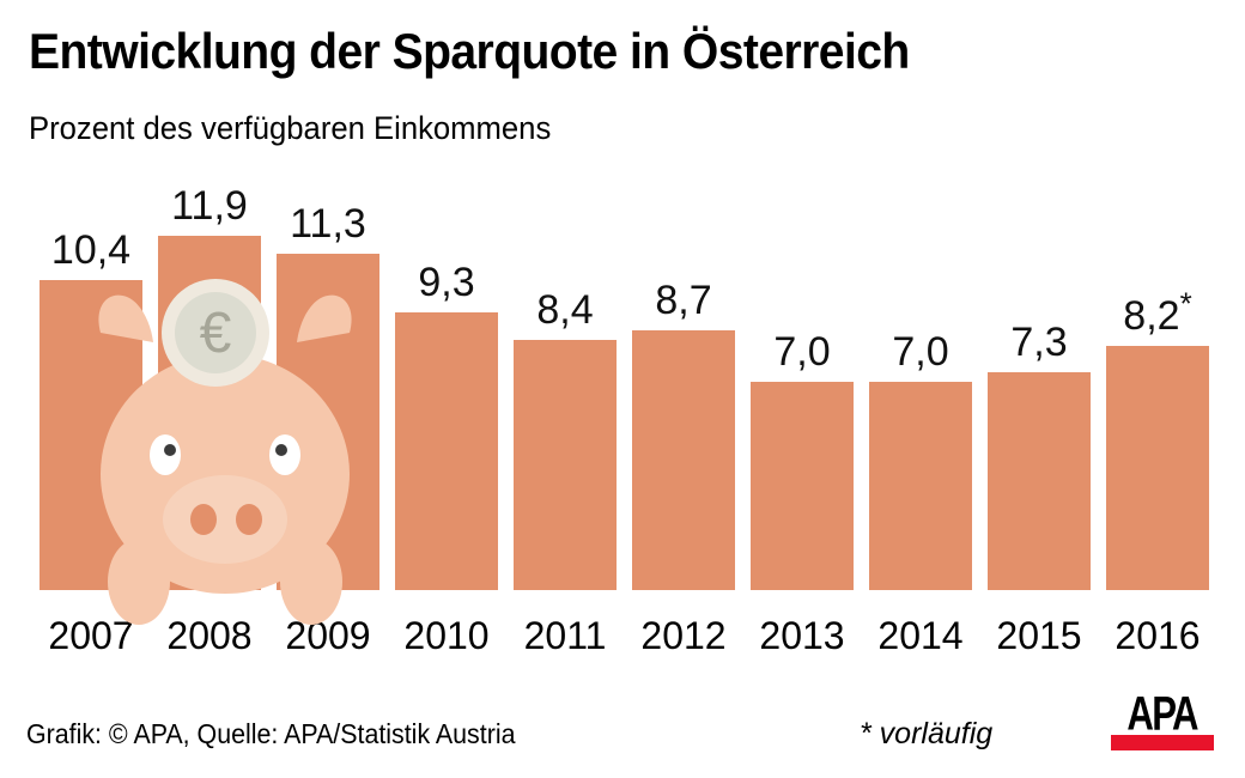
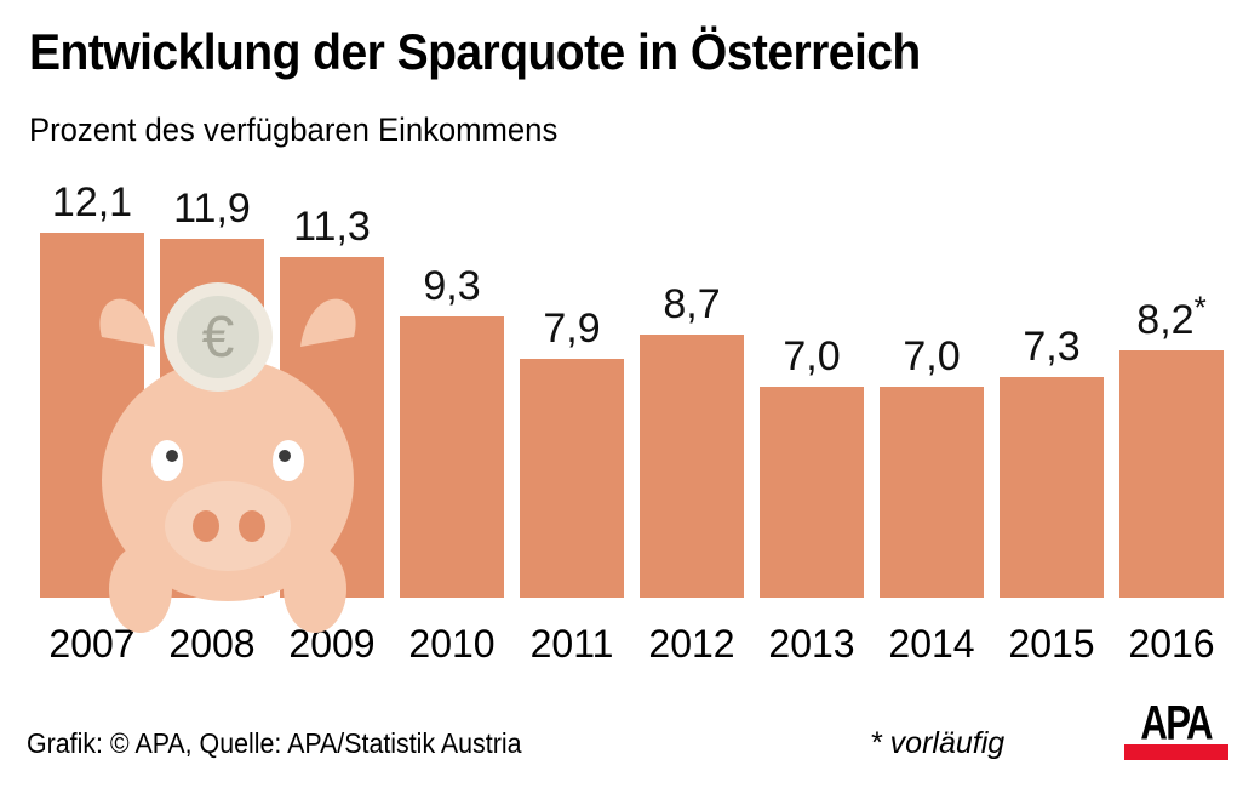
2007: 10,4 -> 12,1
2011: 8,4 -> 7,9
